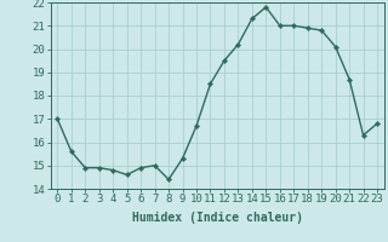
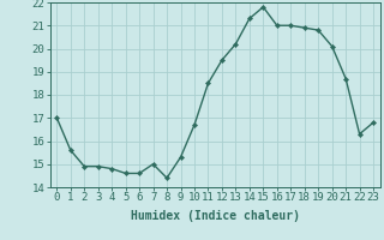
6: 14.9 -> 14.6
